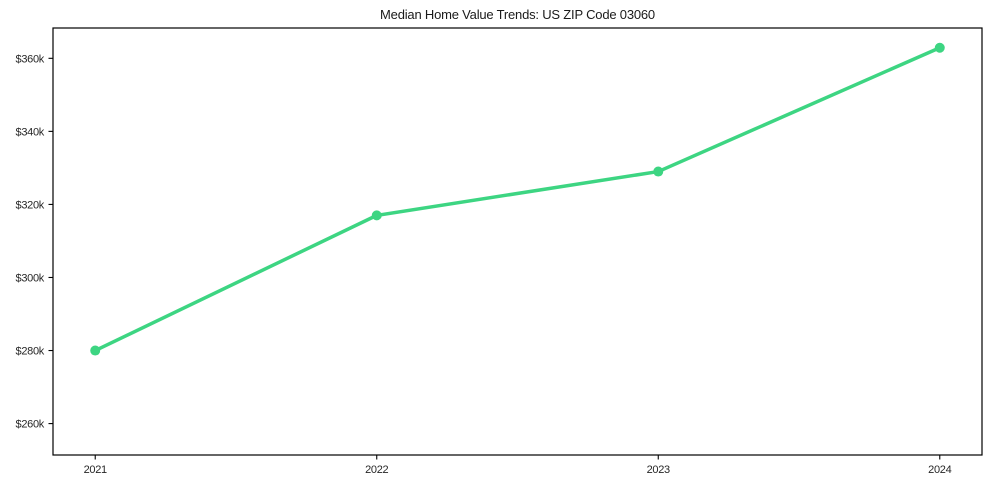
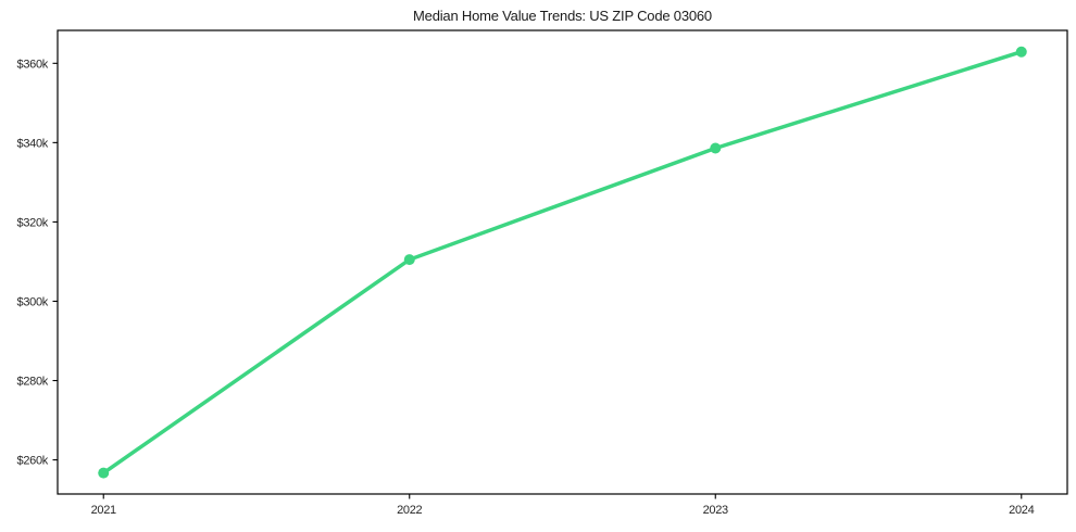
2021: $280k -> $257k
2022: $317k -> $310k
2023: $329k -> $339k
